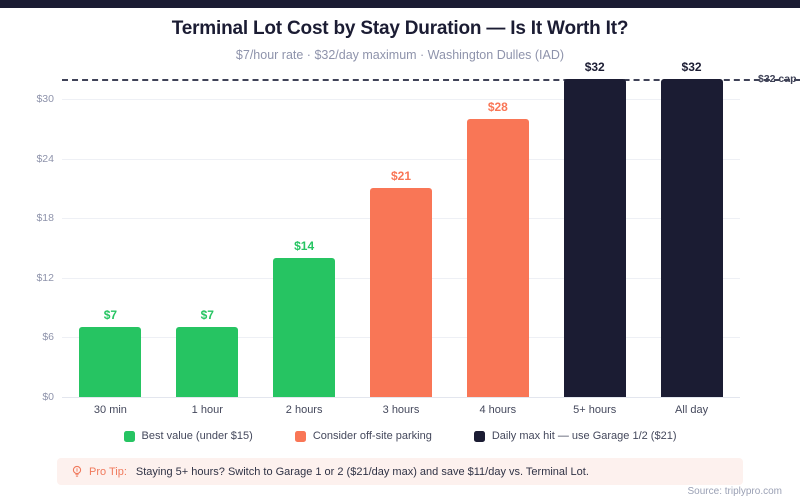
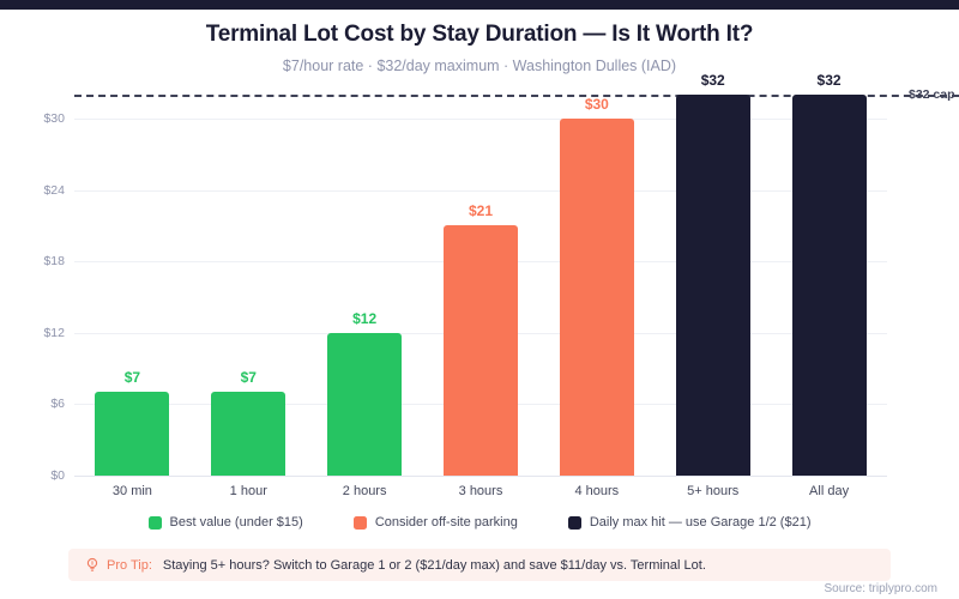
2 hours: $14 -> $12
4 hours: $28 -> $30
